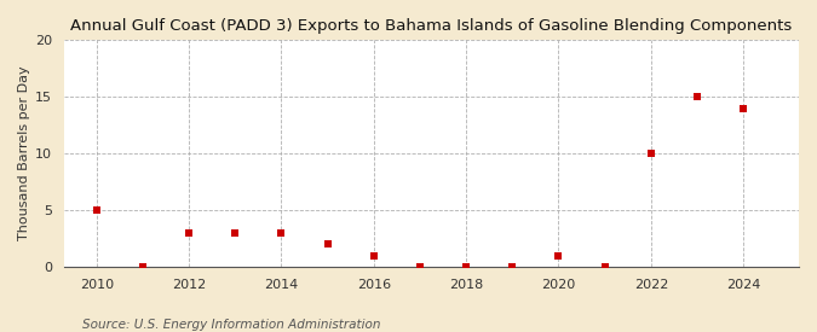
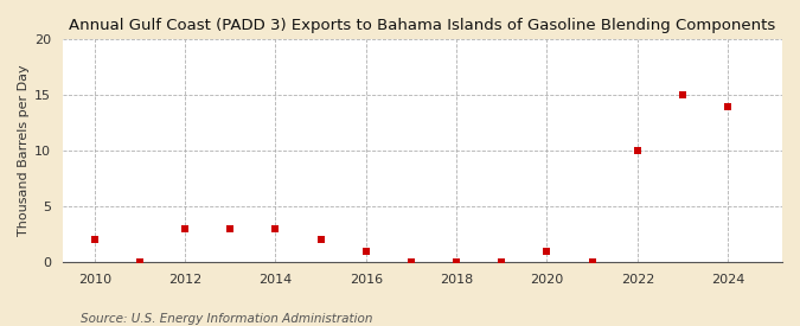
2010: 5 -> 2
